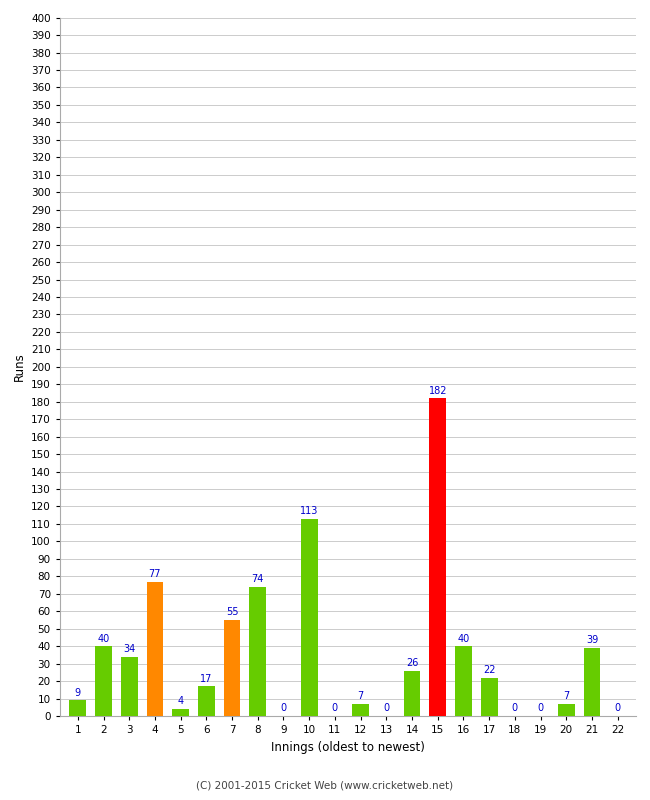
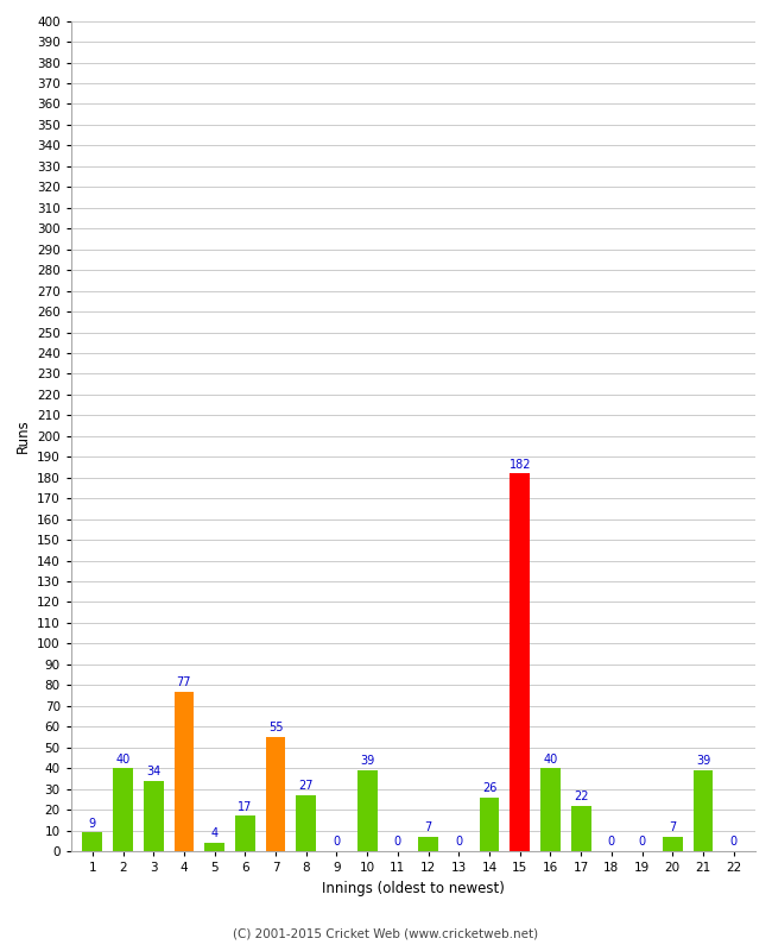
8: 74 -> 27
10: 113 -> 39
